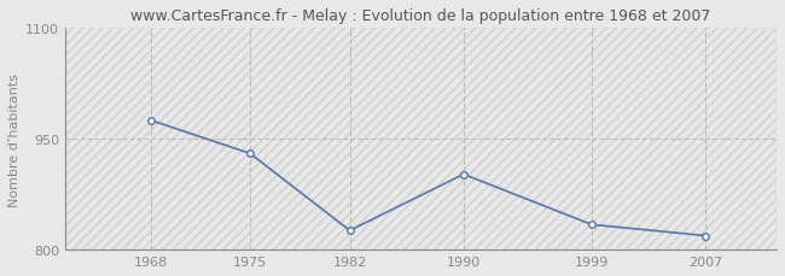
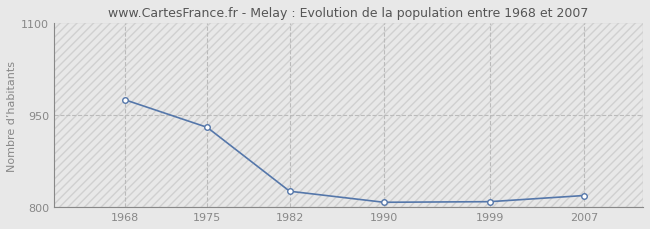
1990: 902 -> 808
1999: 834 -> 809
